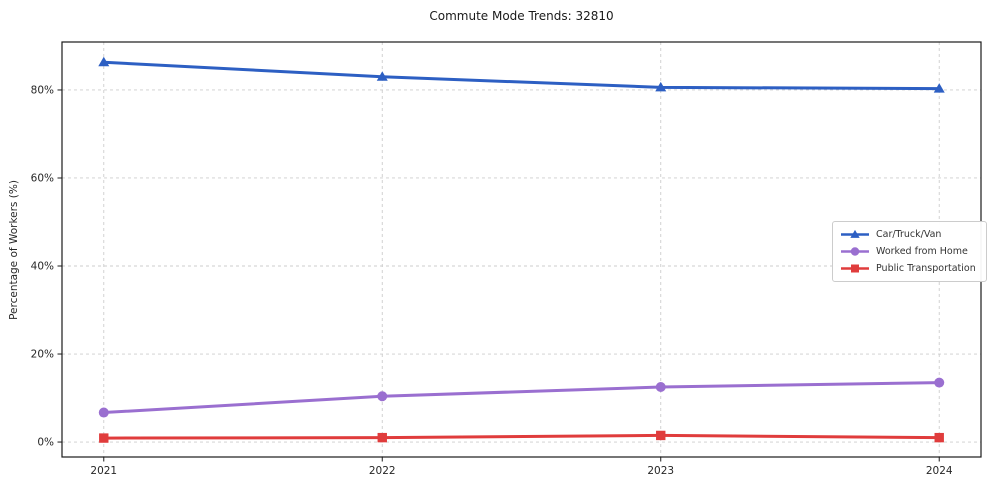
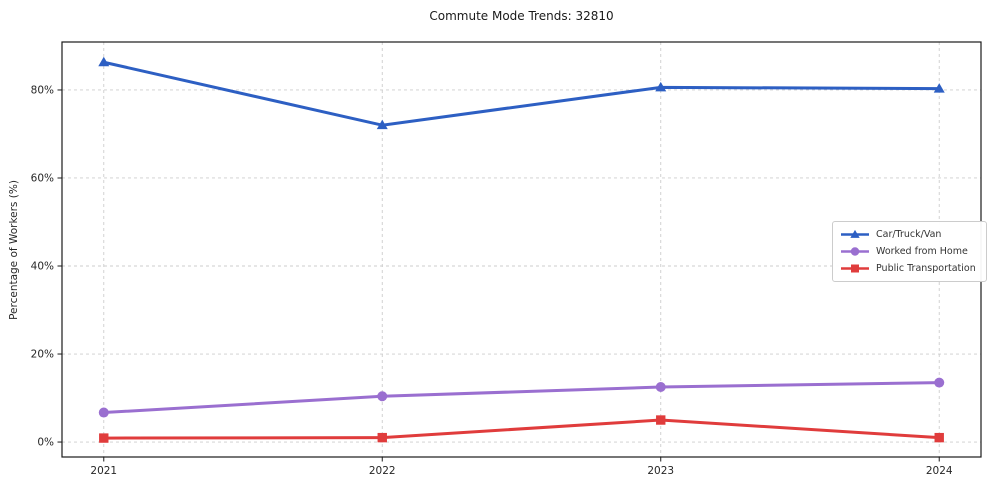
Car/Truck/Van/2022: 83% -> 72%
Public Transportation/2023: 2% -> 5%
